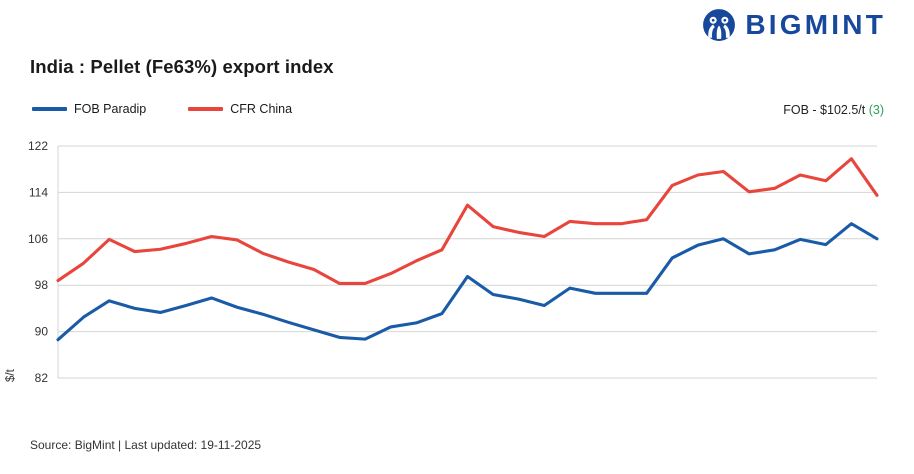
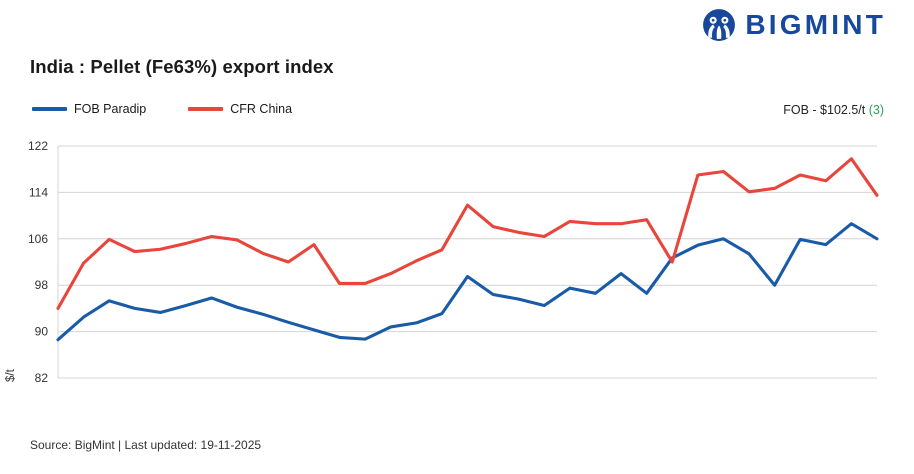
CFR China/9-Apr: 99 -> 94
CFR China/18-Jun: 101 -> 105
FOB Paradip/10-Sep: 97 -> 100
CFR China/24-Sep: 115 -> 102
FOB Paradip/22-Oct: 104 -> 98
